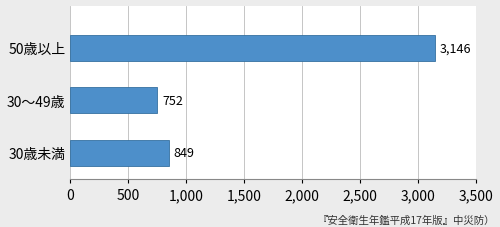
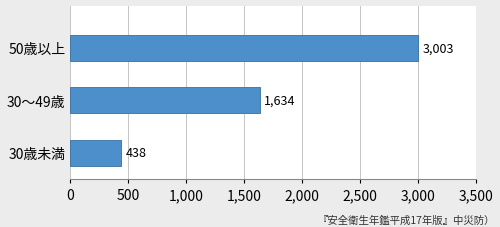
50歳以上: 3,146 -> 3,003
30～49歳: 752 -> 1,634
30歳未満: 849 -> 438
